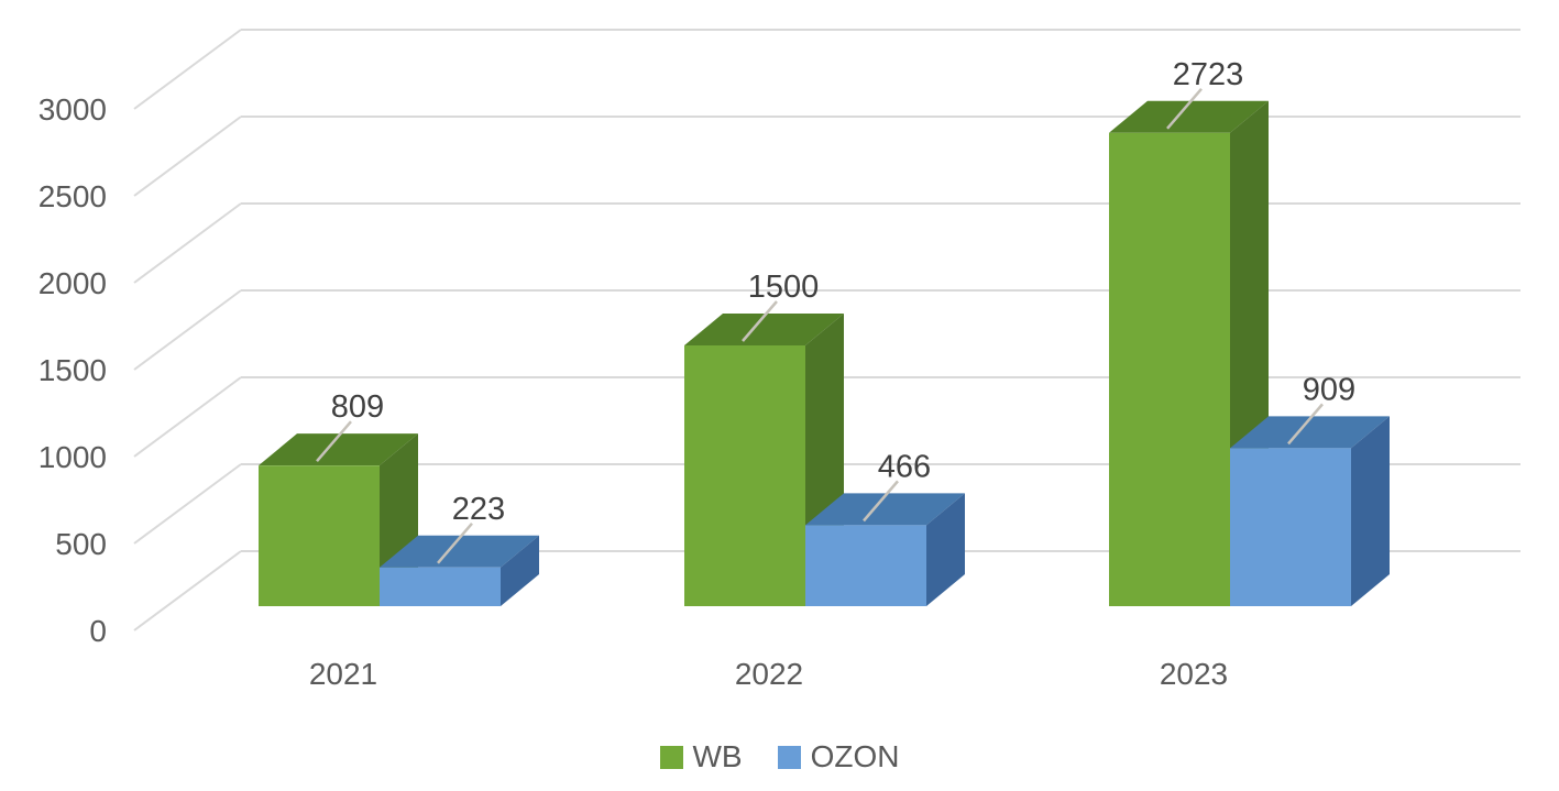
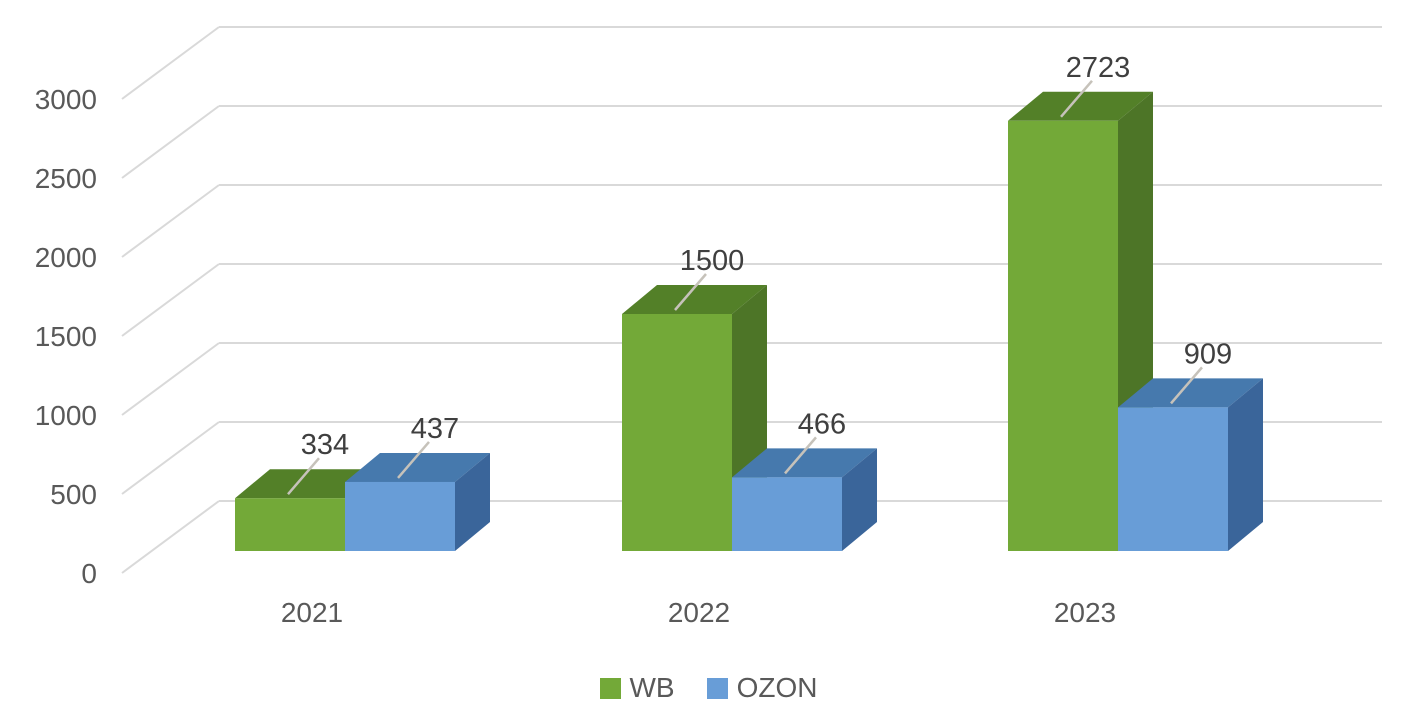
WB/2021: 809 -> 334
OZON/2021: 223 -> 437
